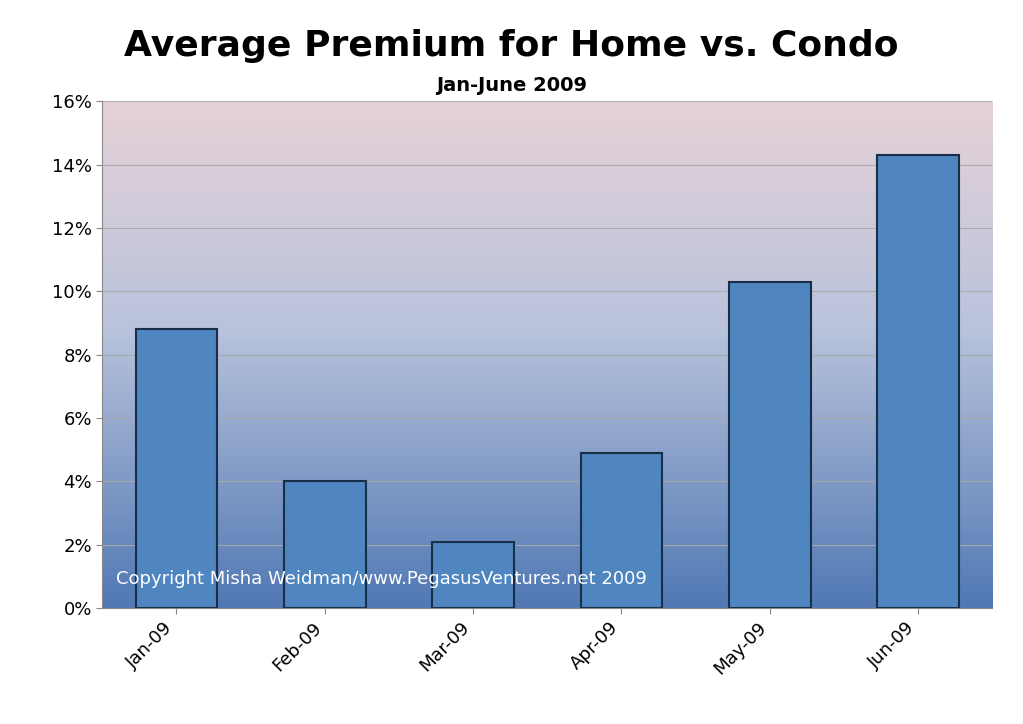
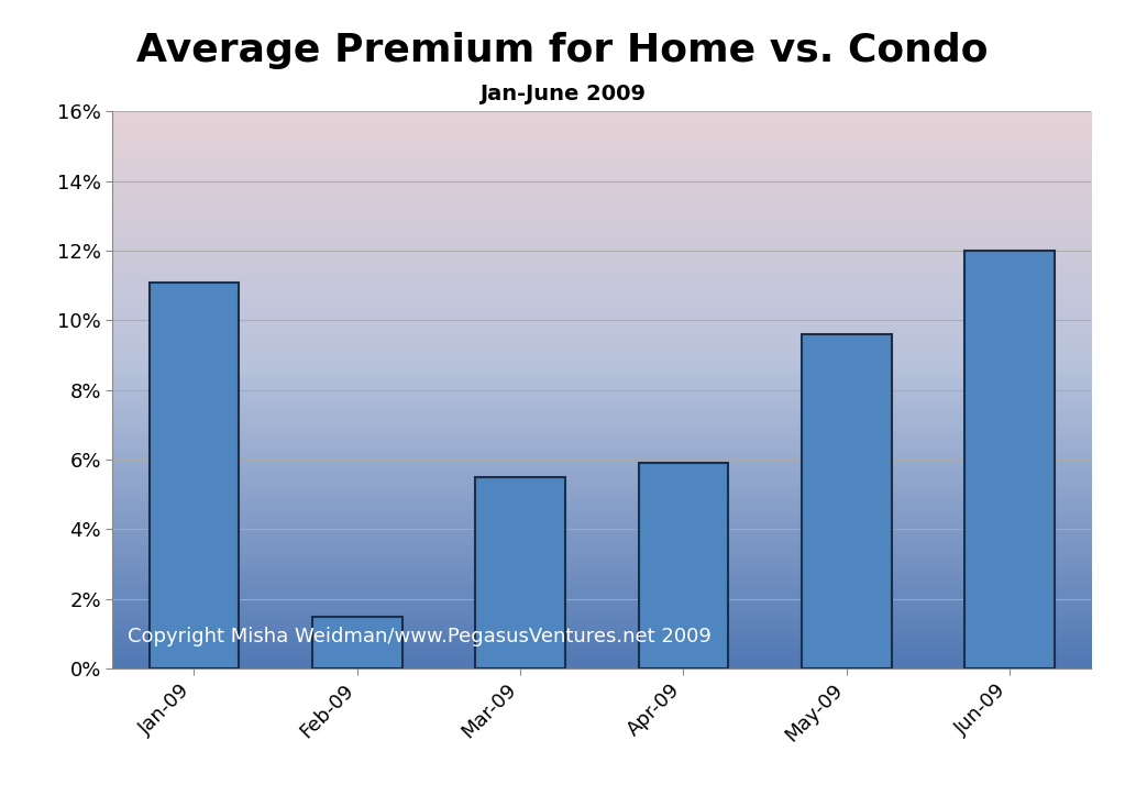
Jan-09: 8.8% -> 11.1%
Feb-09: 4.0% -> 1.5%
Mar-09: 2.1% -> 5.5%
Apr-09: 4.9% -> 5.9%
May-09: 10.3% -> 9.6%
Jun-09: 14.3% -> 12.0%
